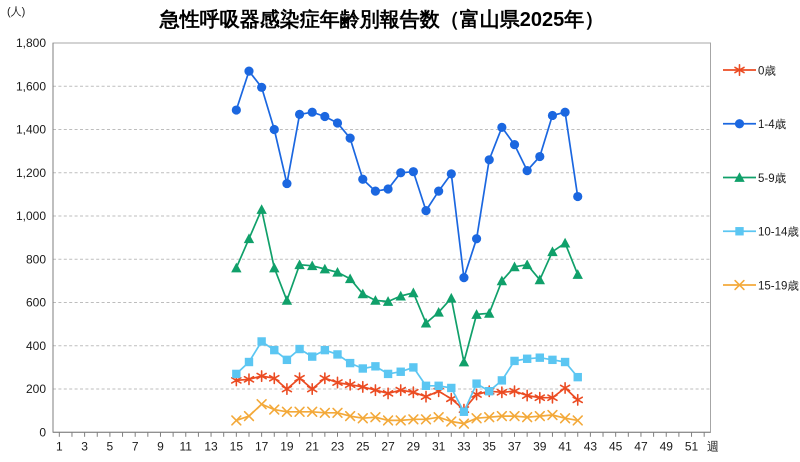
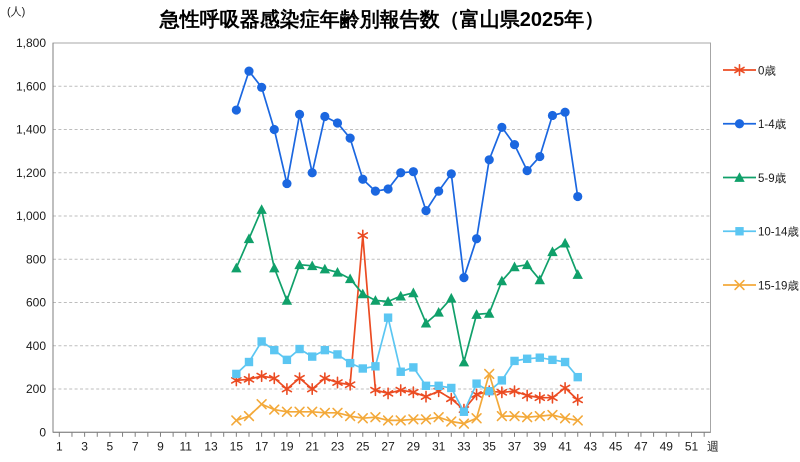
1-4歳/21: 1480 -> 1200
0歳/25: 210 -> 910
10-14歳/27: 270 -> 530
15-19歳/35: 70 -> 270
